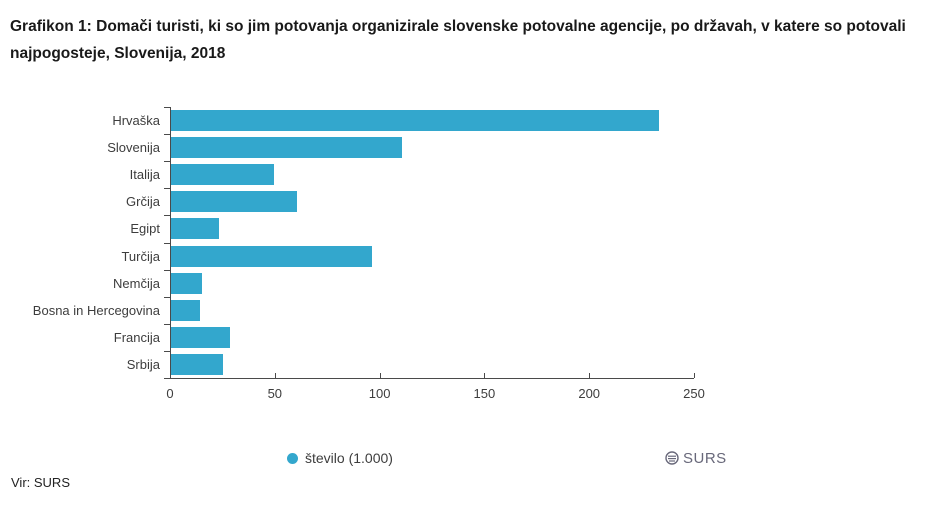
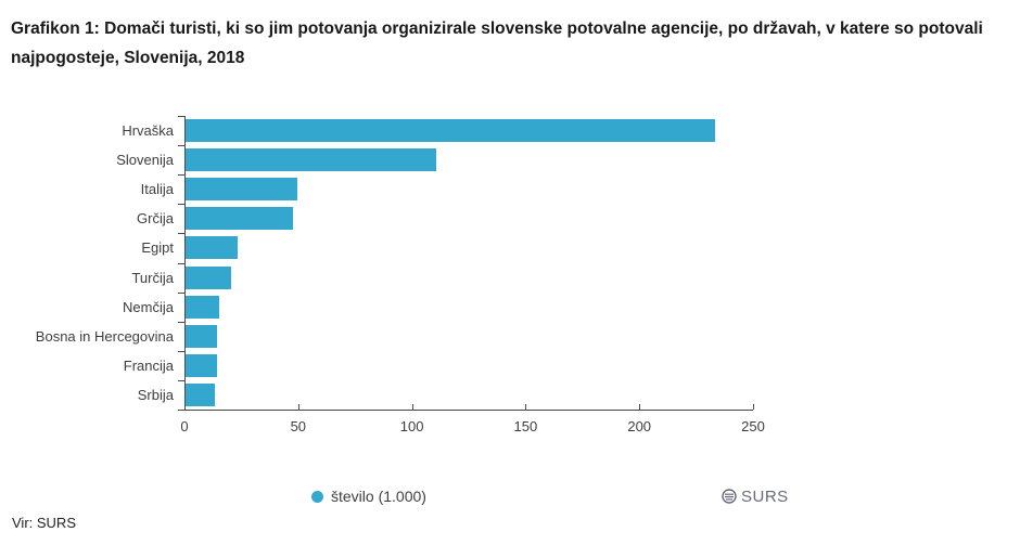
Grčija: 60 -> 47
Turčija: 96 -> 20
Francija: 28 -> 14
Srbija: 25 -> 13
